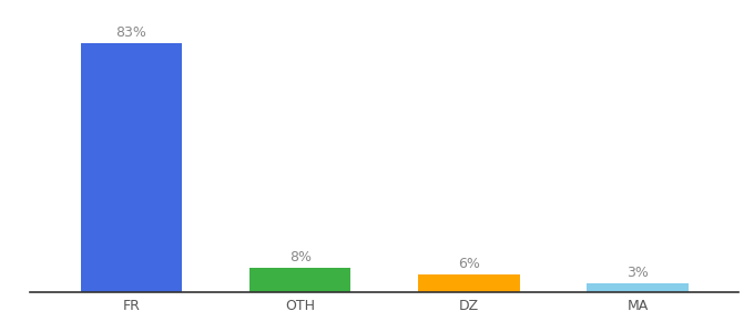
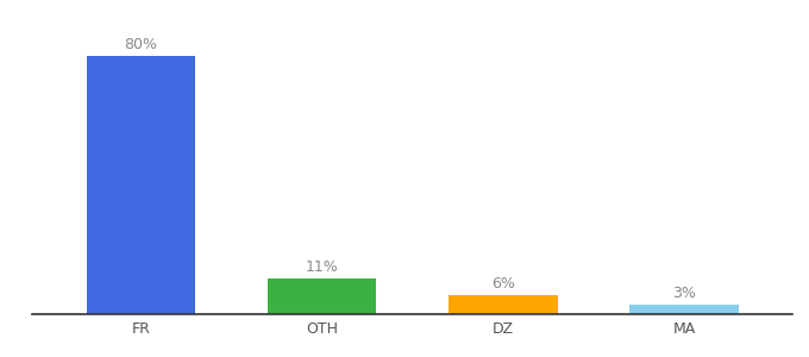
FR: 83% -> 80%
OTH: 8% -> 11%
